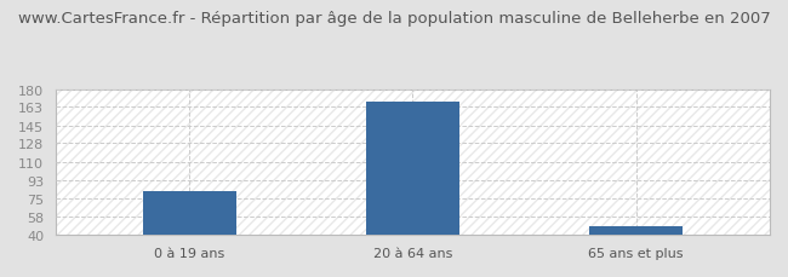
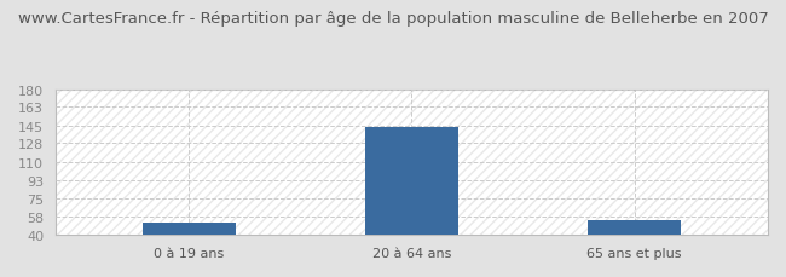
0 à 19 ans: 82 -> 52
20 à 64 ans: 168 -> 144
65 ans et plus: 48 -> 54
